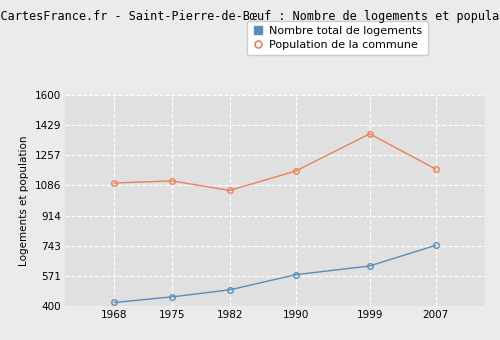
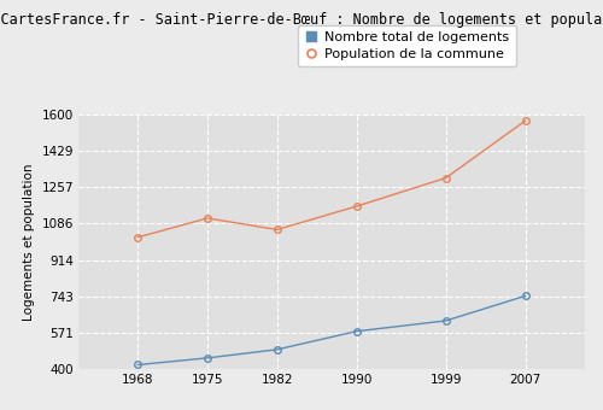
Population de la commune/1968: 1100 -> 1020
Population de la commune/1999: 1380 -> 1300
Population de la commune/2007: 1180 -> 1570
